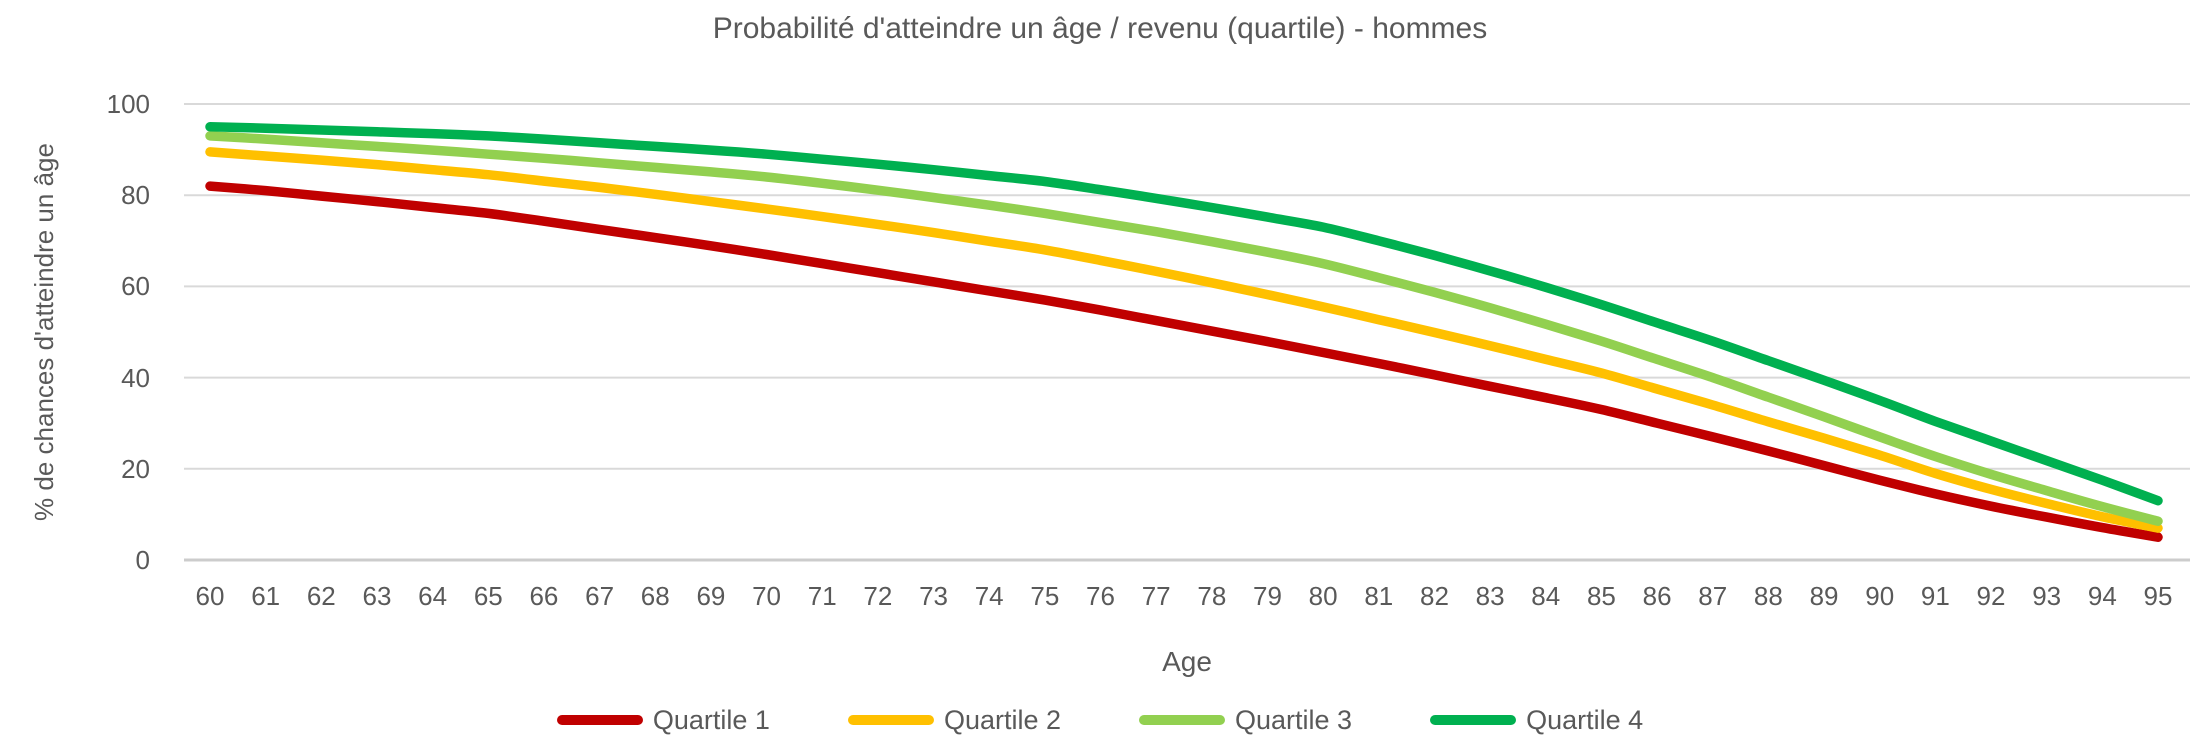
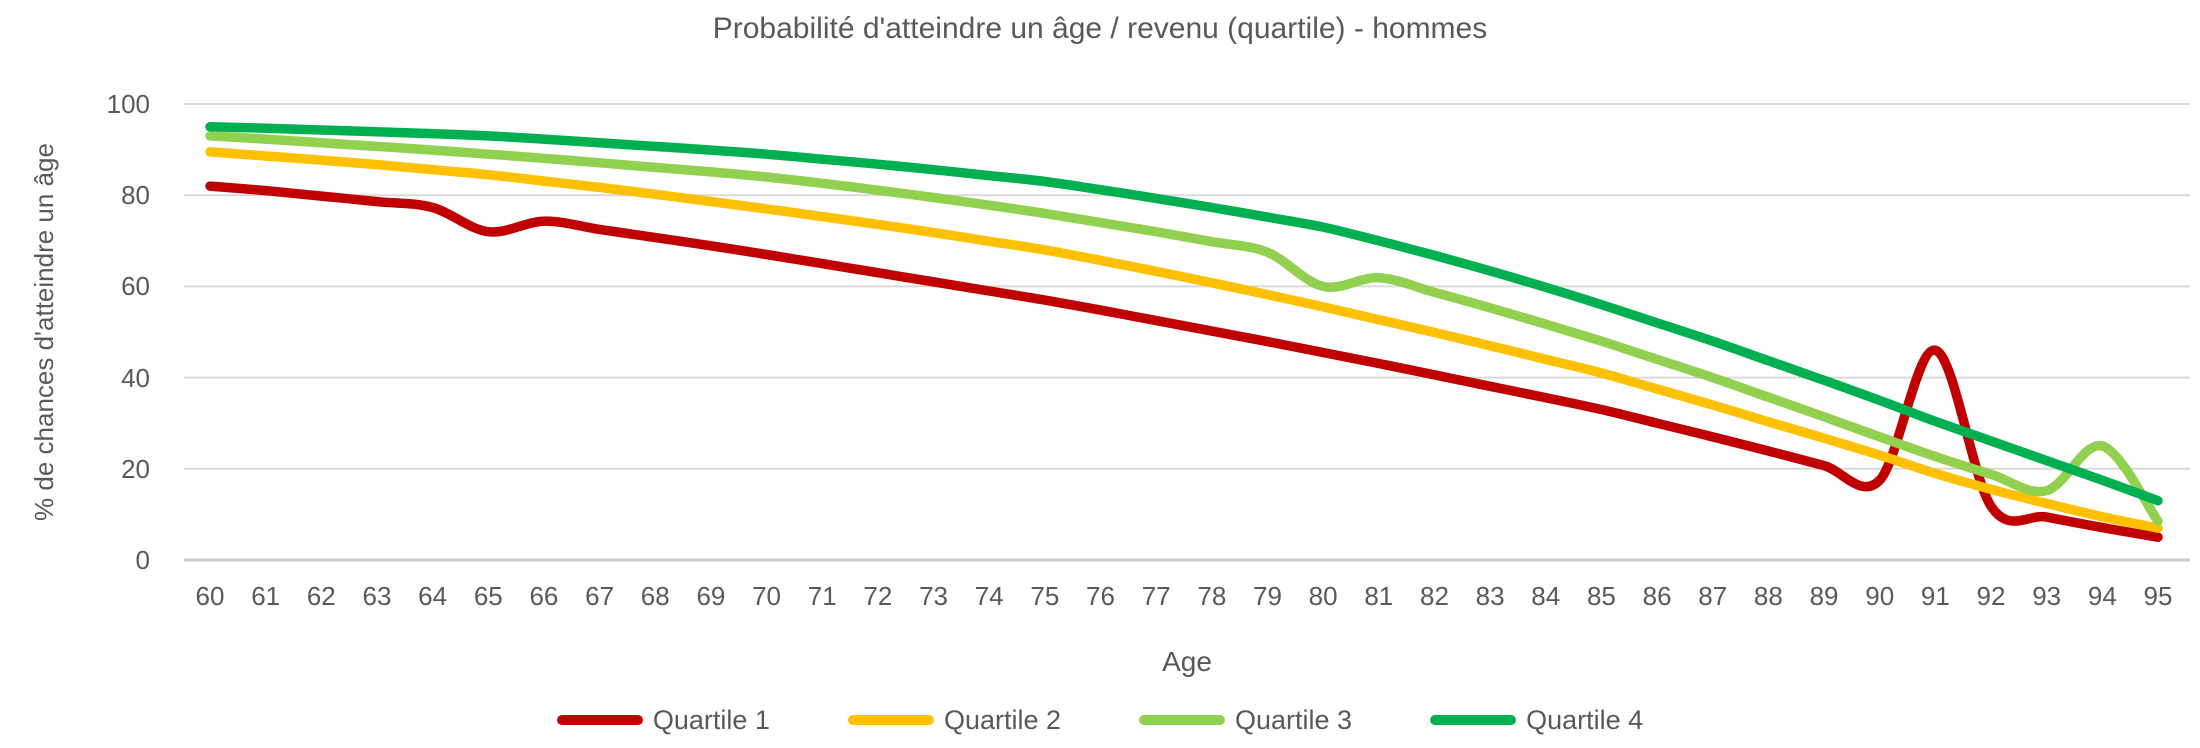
Quartile 1/65: 76 -> 72
Quartile 3/80: 65 -> 60
Quartile 1/91: 14 -> 46
Quartile 3/94: 12 -> 25
